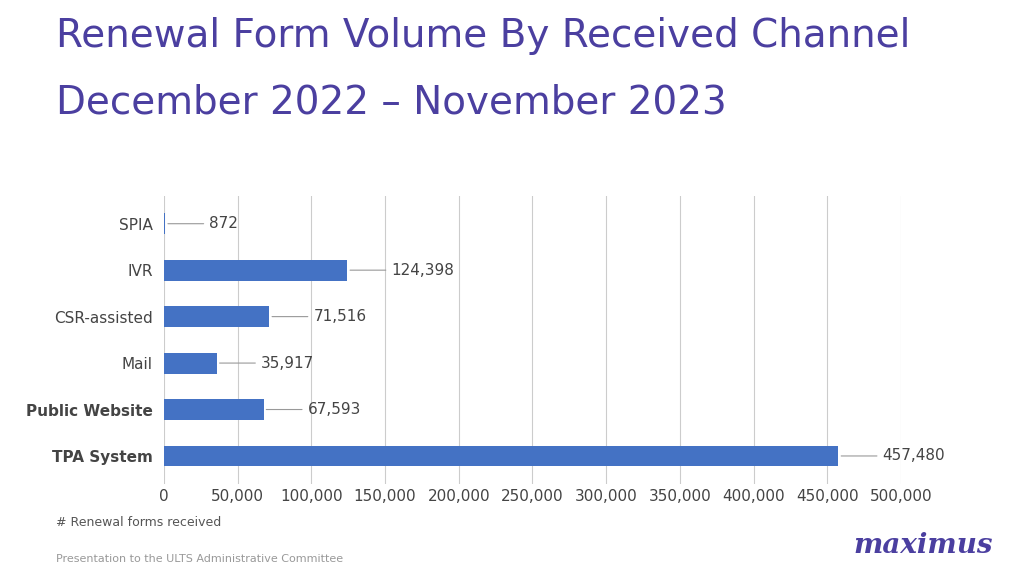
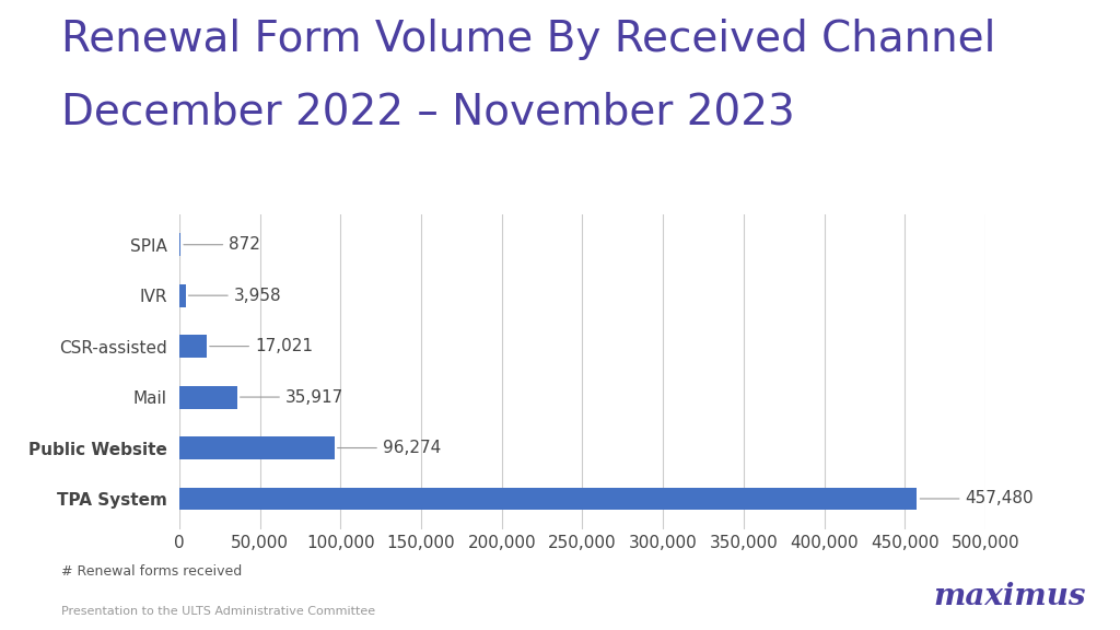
IVR: 124,398 -> 3,958
CSR-assisted: 71,516 -> 17,021
Public Website: 67,593 -> 96,274
